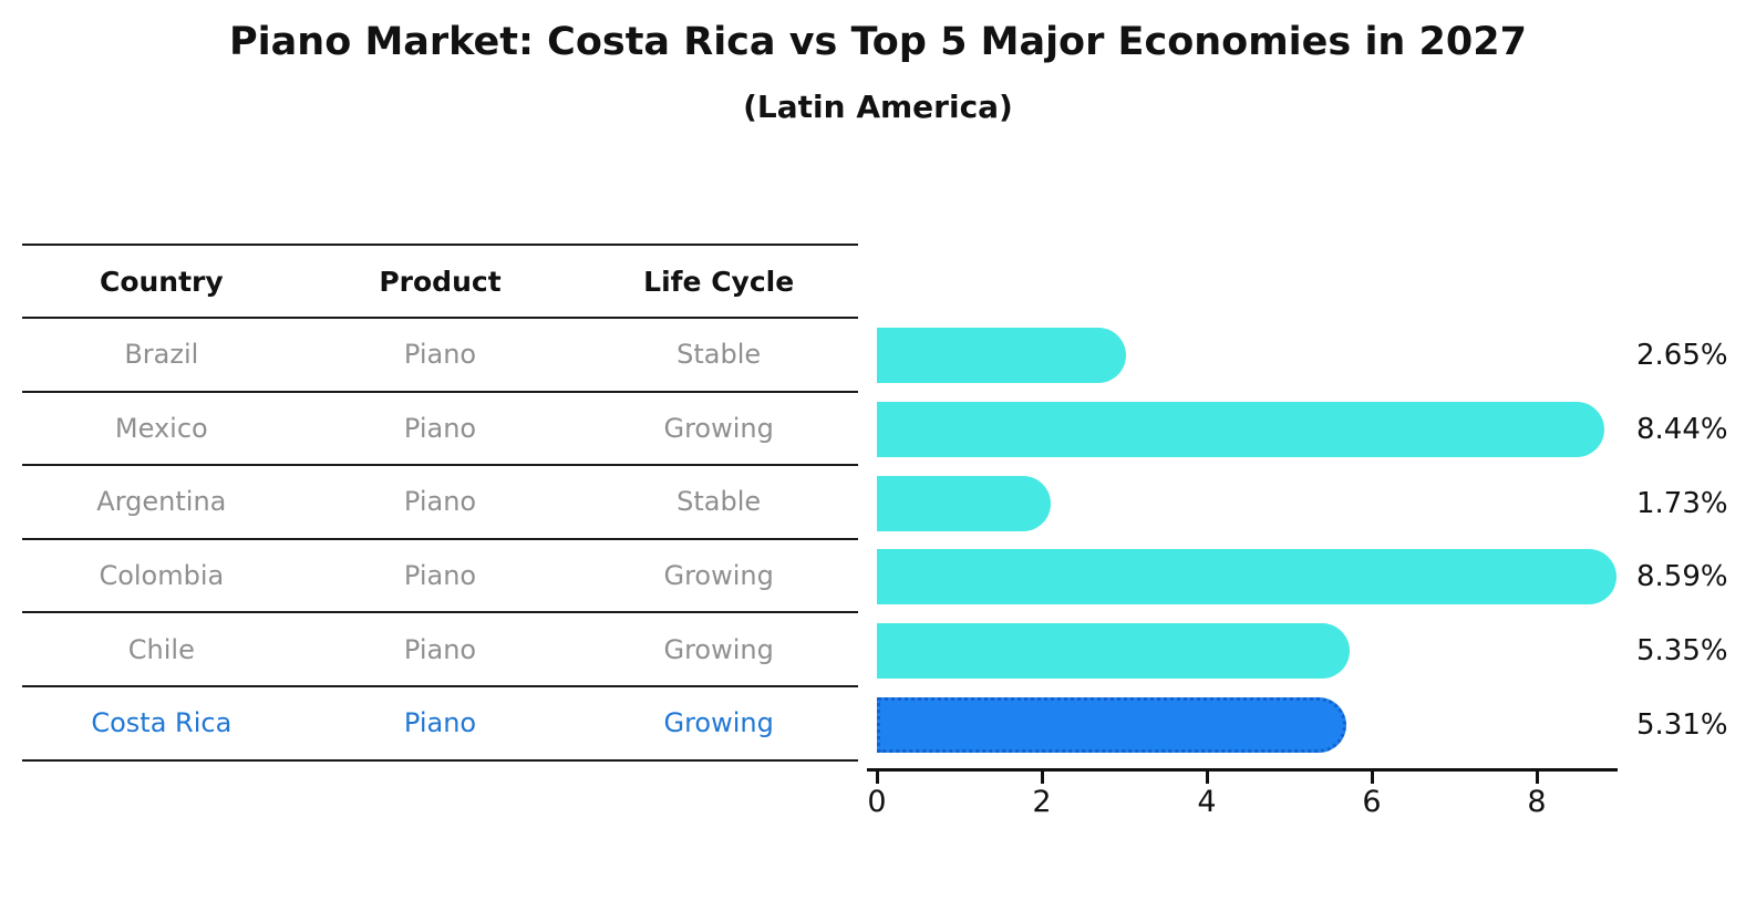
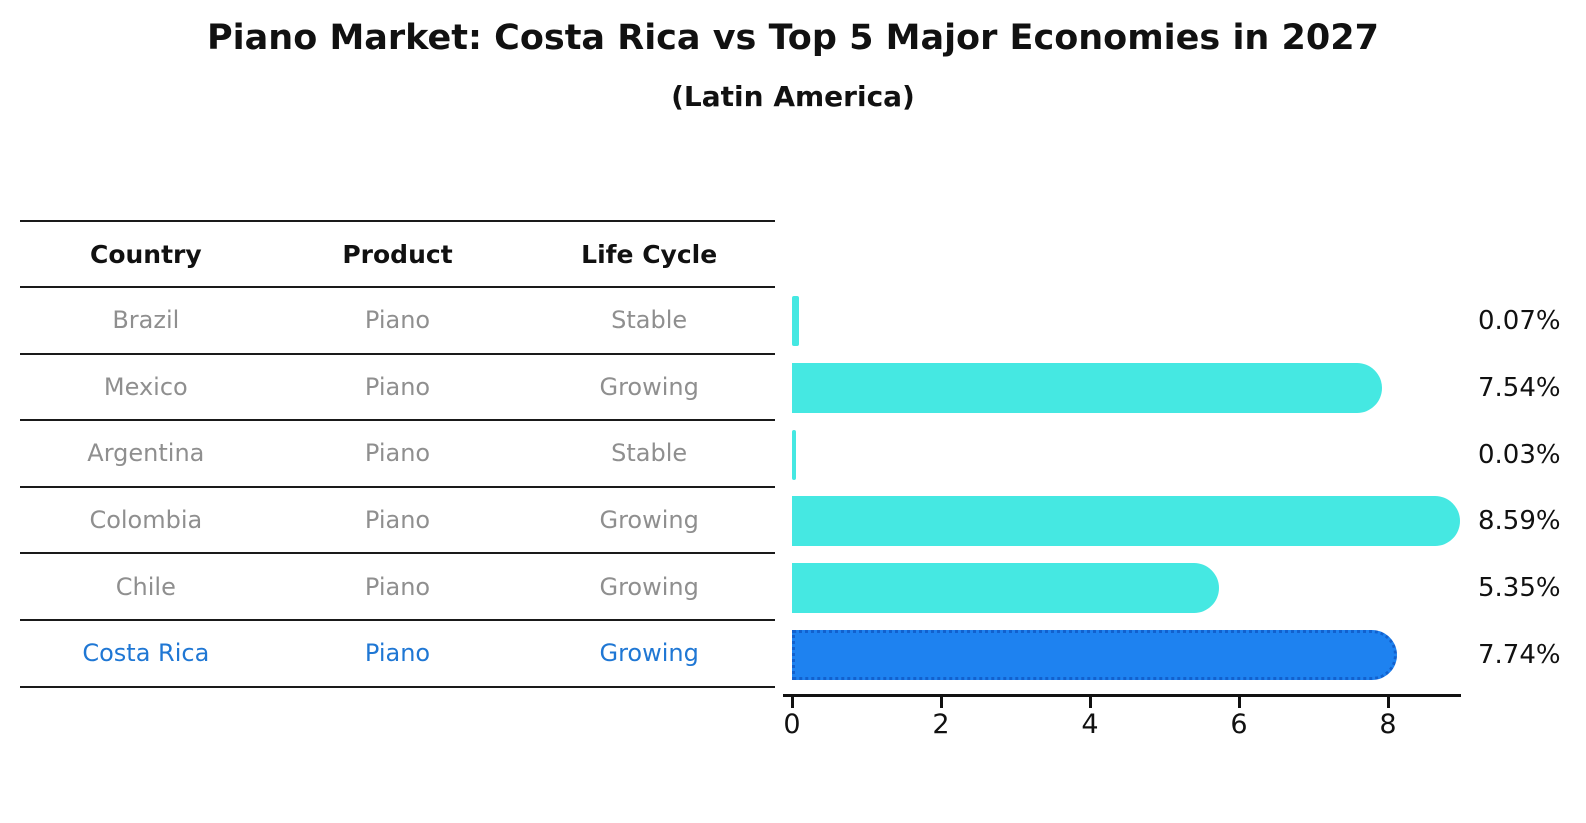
Brazil: 2.65% -> 0.07%
Mexico: 8.44% -> 7.54%
Argentina: 1.73% -> 0.03%
Costa Rica: 5.31% -> 7.74%
